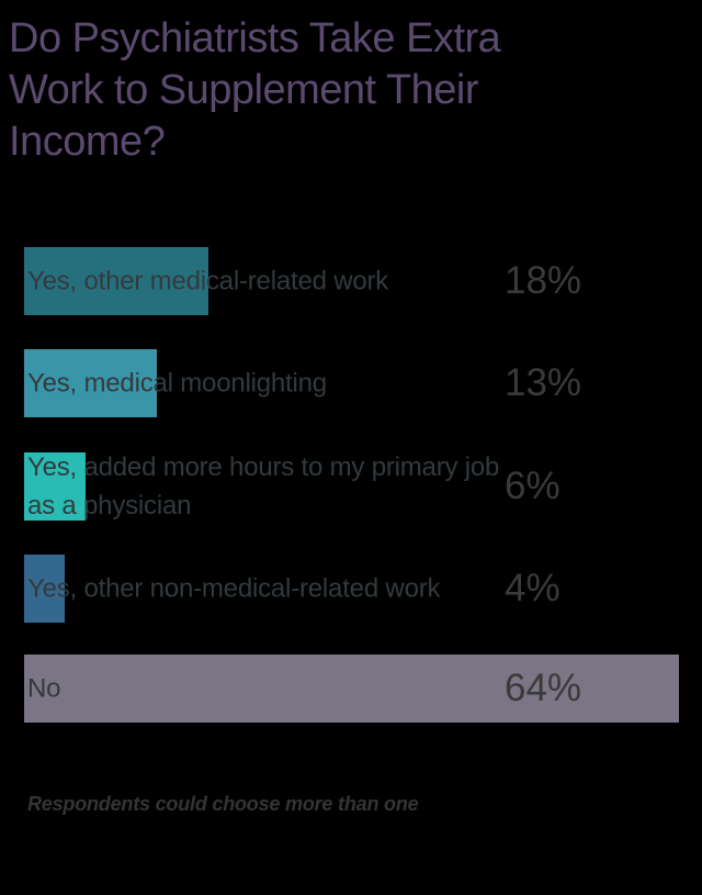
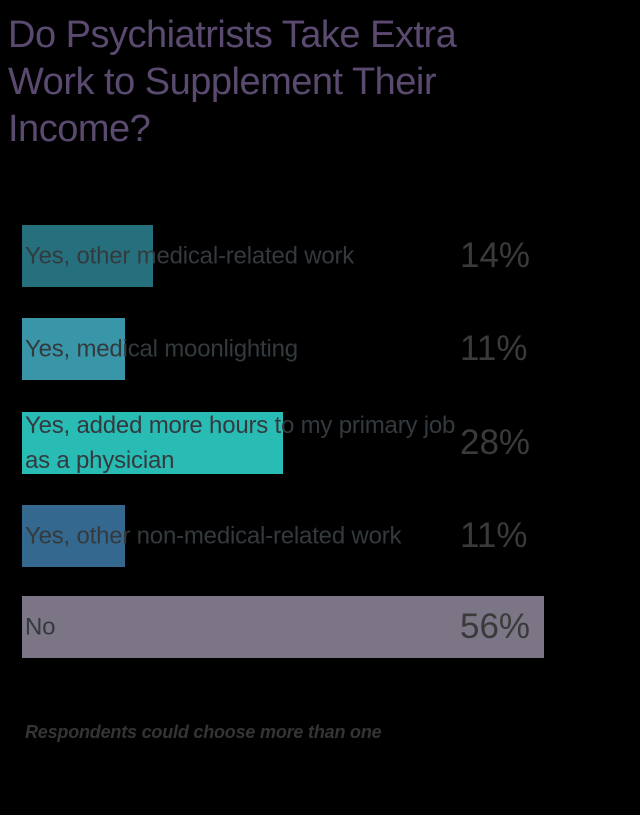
Yes, other medical-related work: 18% -> 14%
Yes, medical moonlighting: 13% -> 11%
Yes, added more hours to my primary job as a physician: 6% -> 28%
Yes, other non-medical-related work: 4% -> 11%
No: 64% -> 56%
